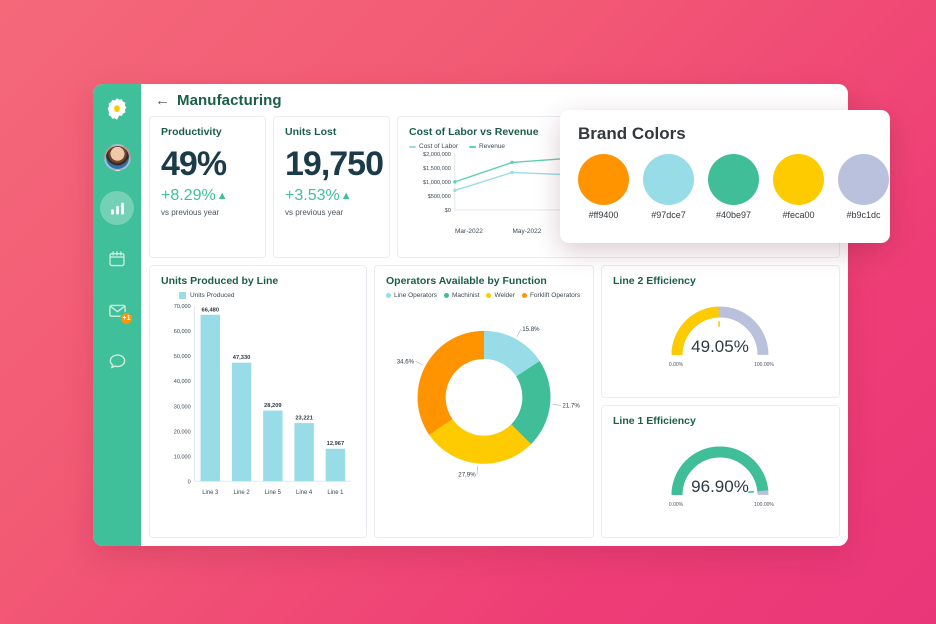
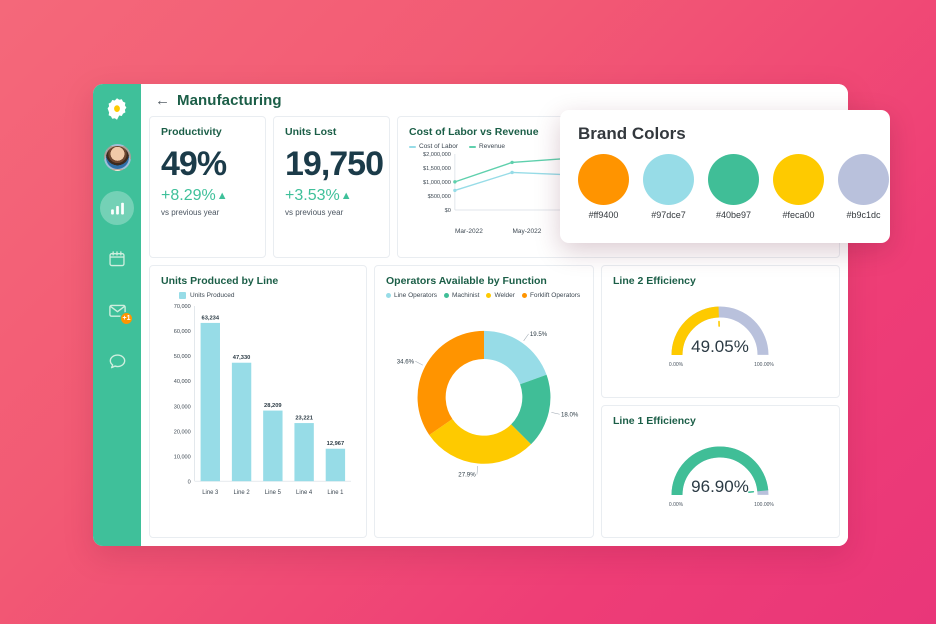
Units Produced by Line/Line 3: 66,480 -> 63,234
Operators Available by Function/Line Operators: 15.8% -> 19.5%
Operators Available by Function/Machinist: 21.7% -> 18.0%
